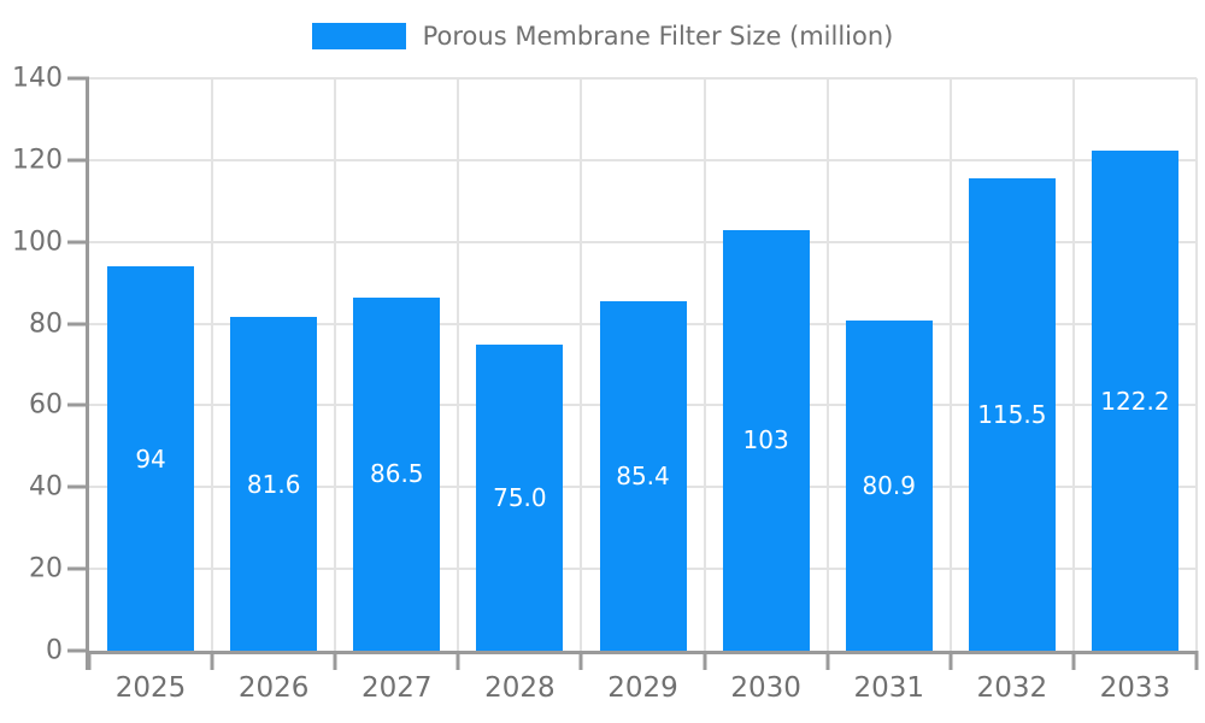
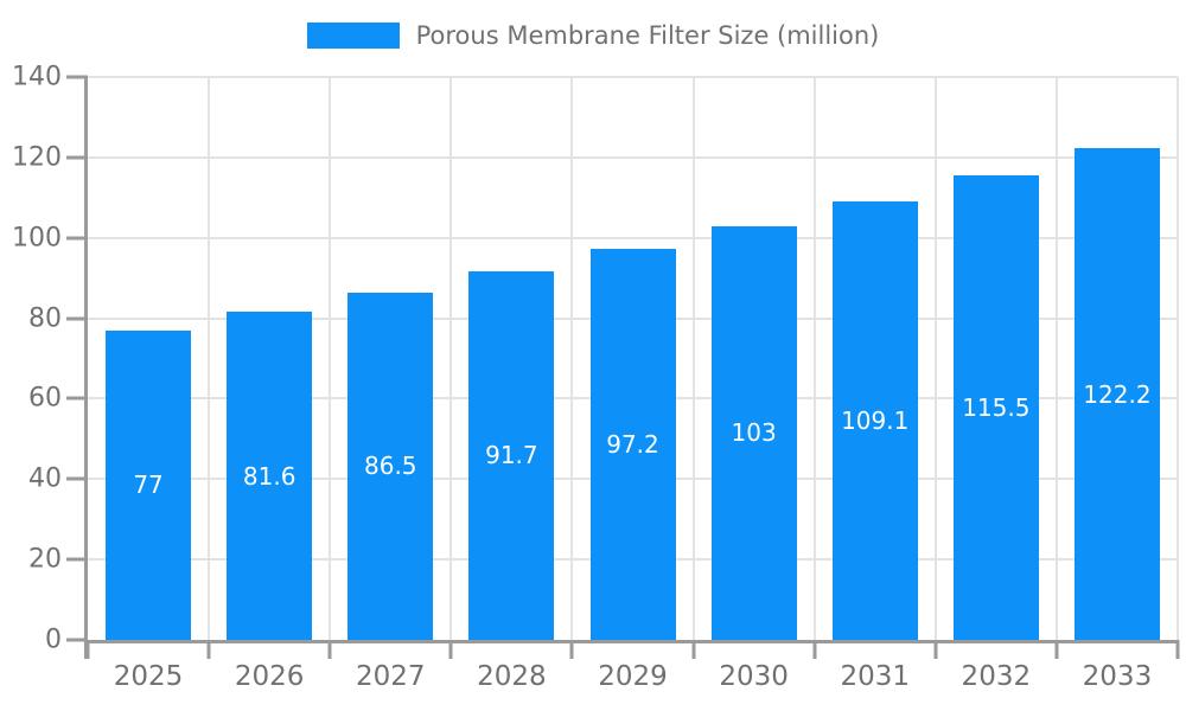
2025: 94 -> 77
2028: 75.0 -> 91.7
2029: 85.4 -> 97.2
2031: 80.9 -> 109.1
